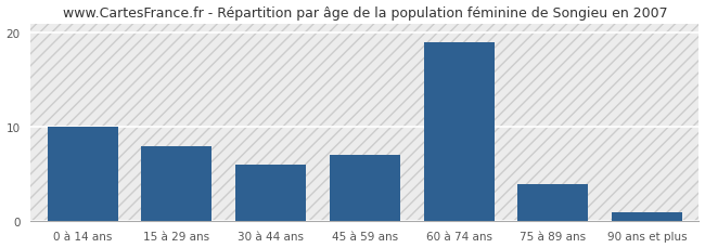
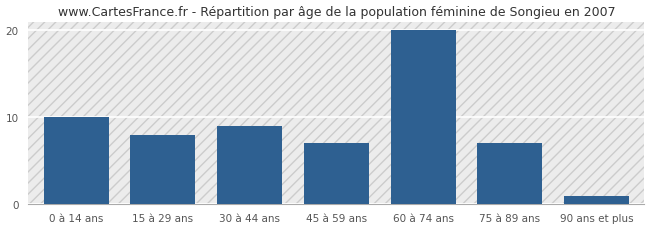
30 à 44 ans: 6 -> 9
60 à 74 ans: 19 -> 20
75 à 89 ans: 4 -> 7
